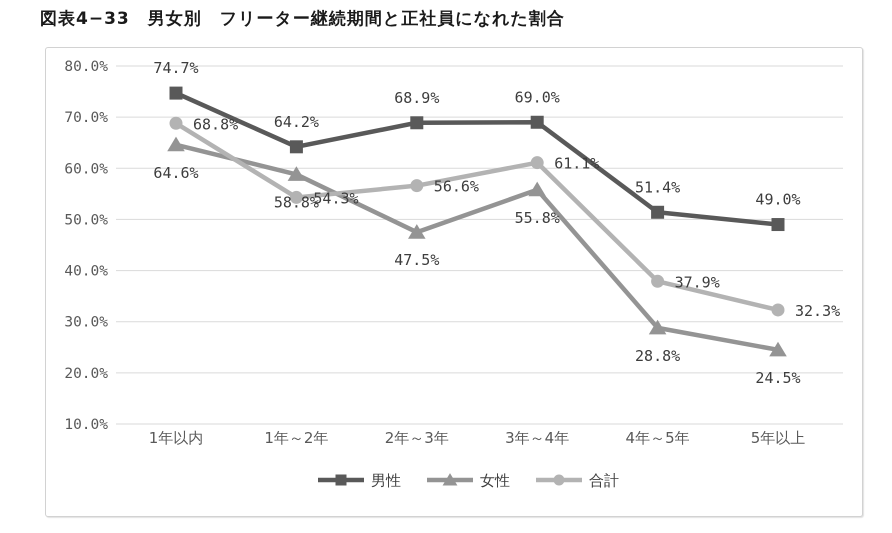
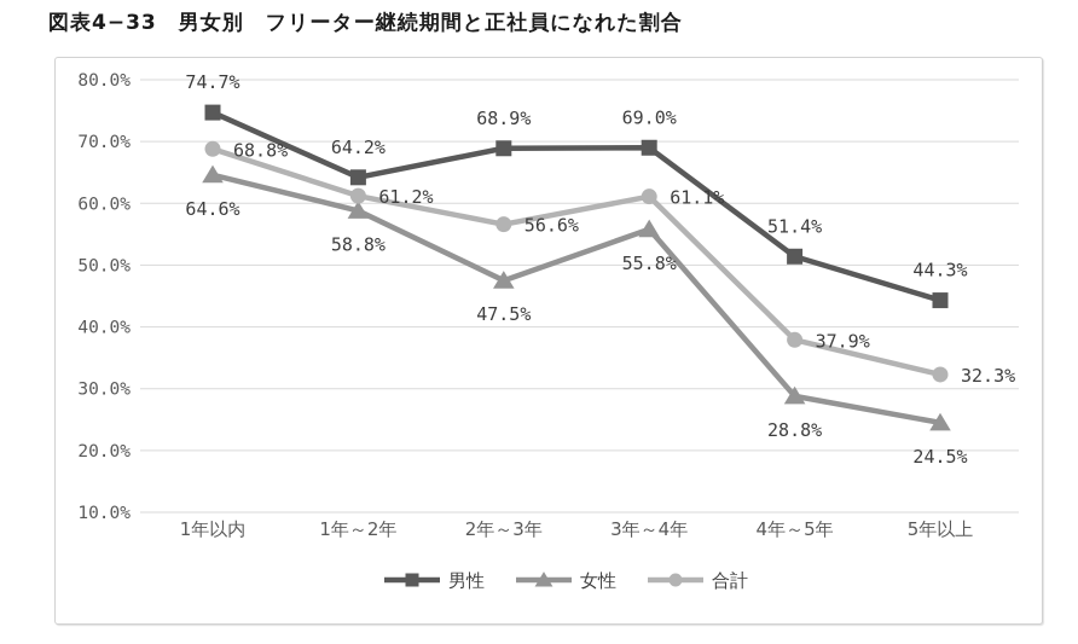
合計/1年～2年: 54.3% -> 61.2%
男性/5年以上: 49.0% -> 44.3%
